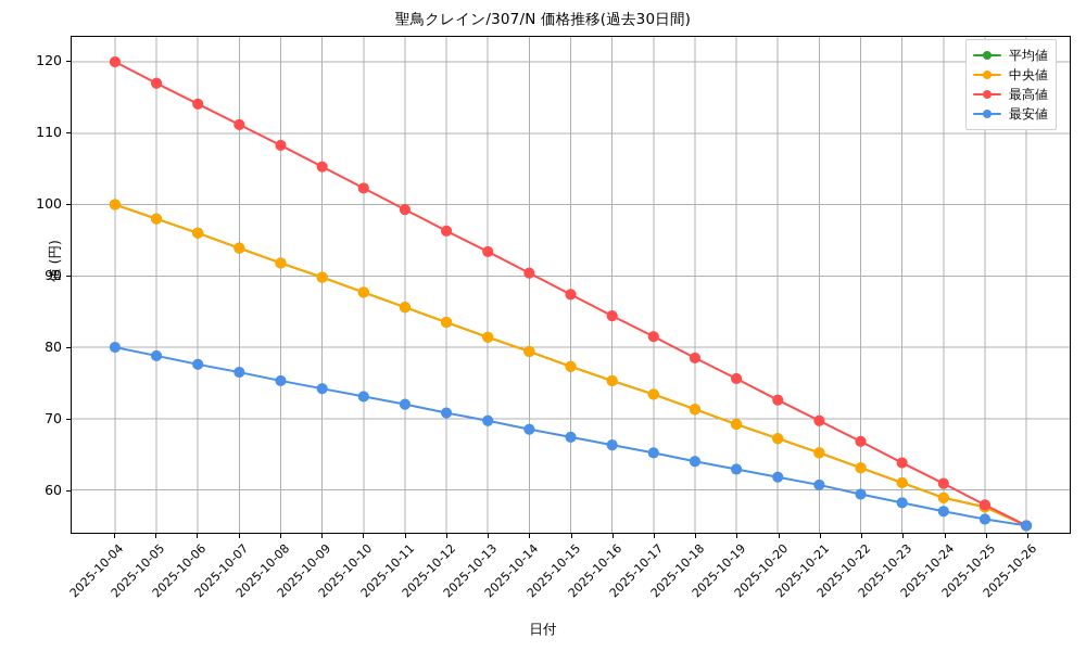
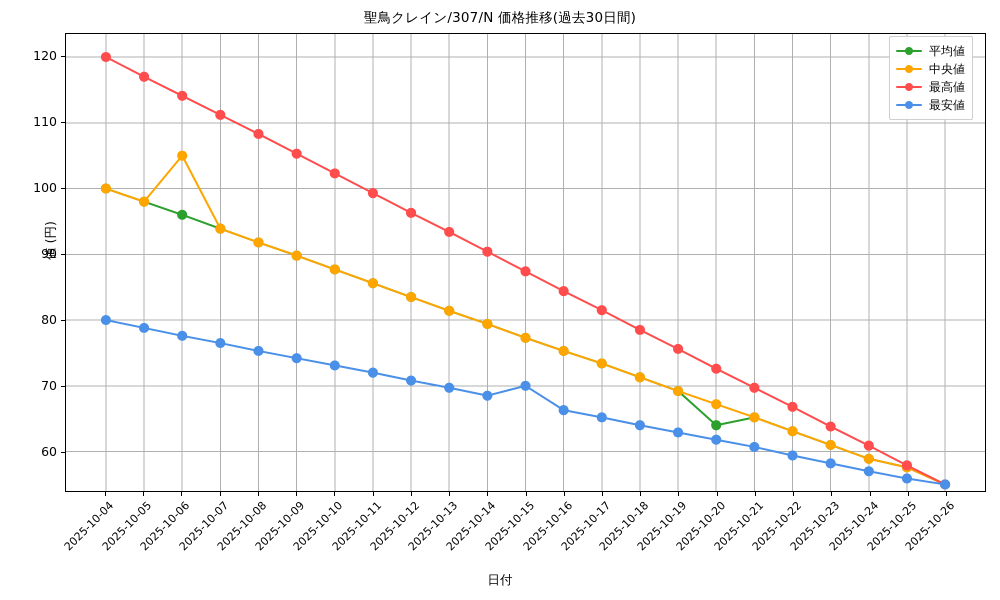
中央値/2025-10-06: 96 -> 105
最安値/2025-10-15: 67 -> 70
平均値/2025-10-20: 67 -> 64
